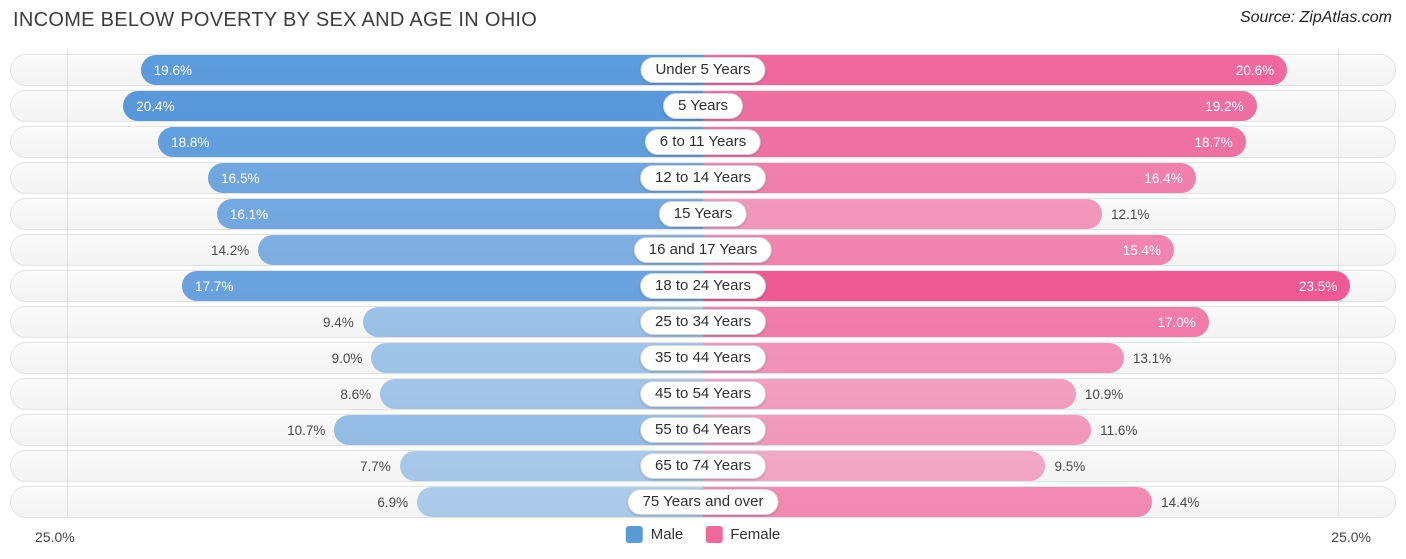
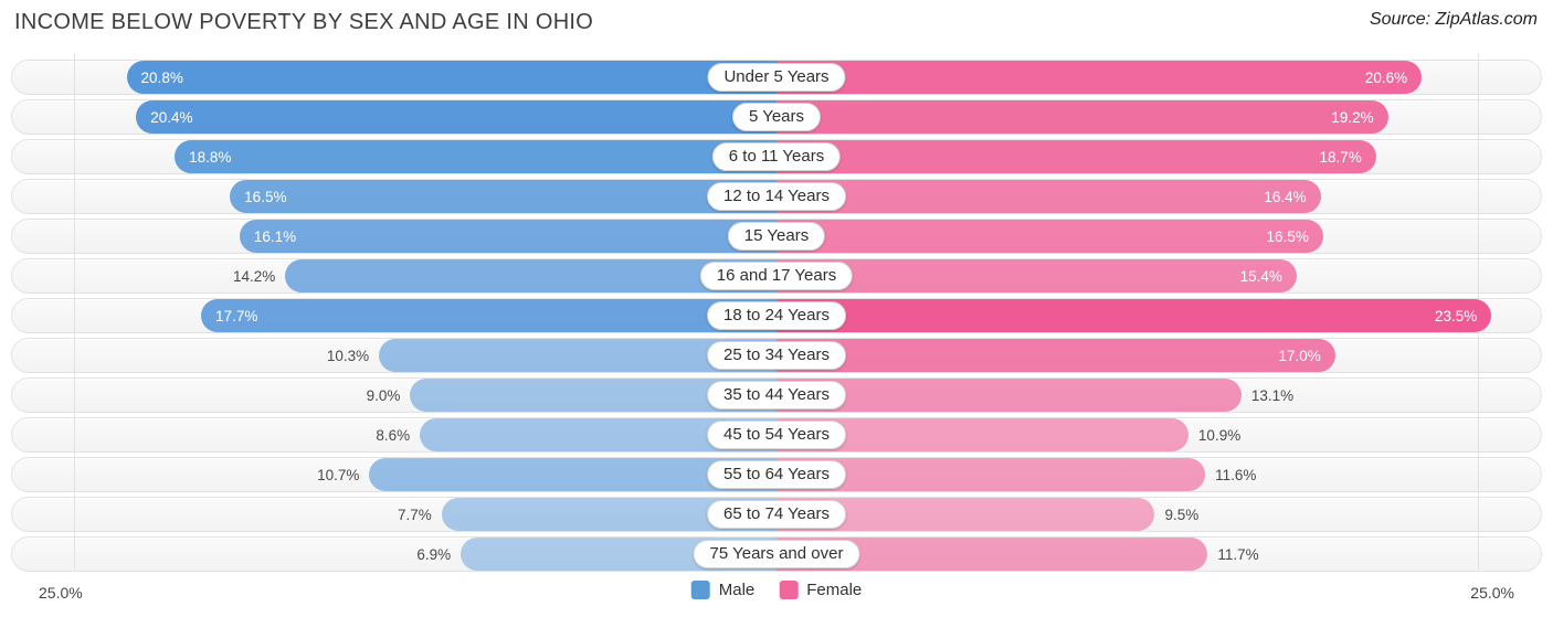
Male/Under 5 Years: 19.6% -> 20.8%
Female/15 Years: 12.1% -> 16.5%
Male/25 to 34 Years: 9.4% -> 10.3%
Female/75 Years and over: 14.4% -> 11.7%
